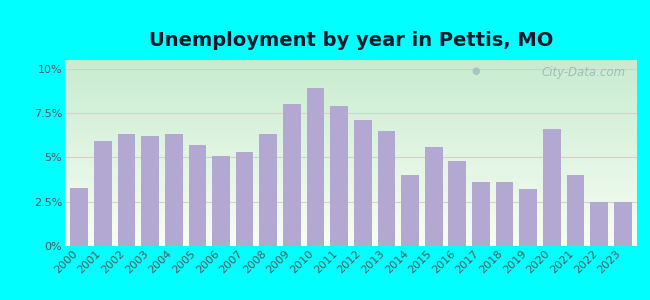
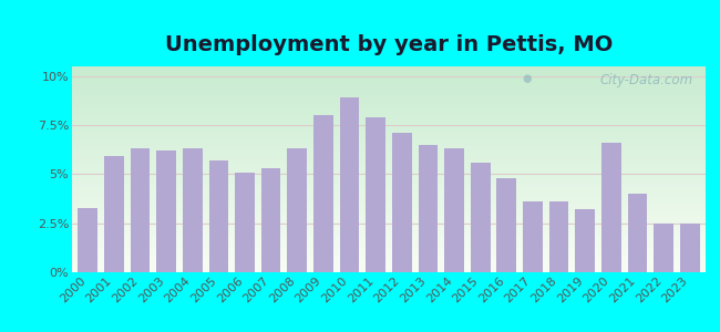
2014: 4.0% -> 6.3%
